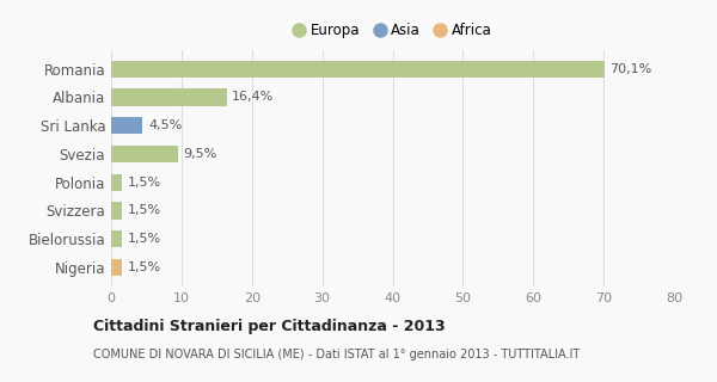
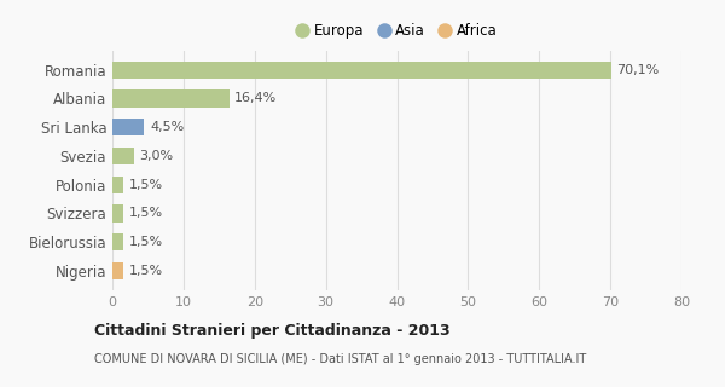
Svezia: 9,5% -> 3,0%
